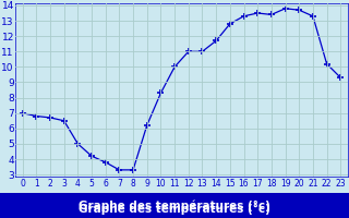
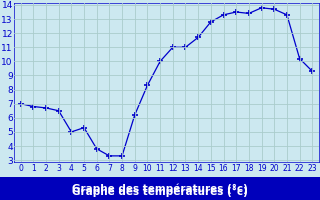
5: 4.2 -> 5.3
